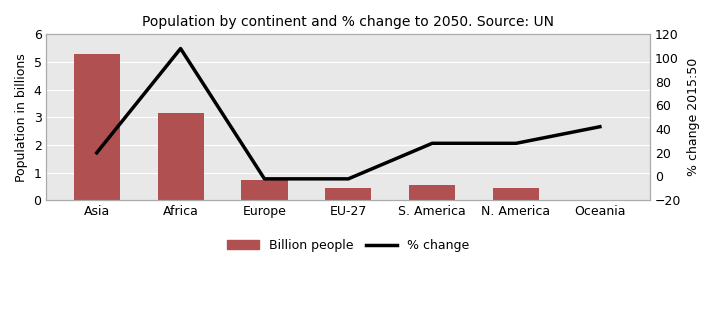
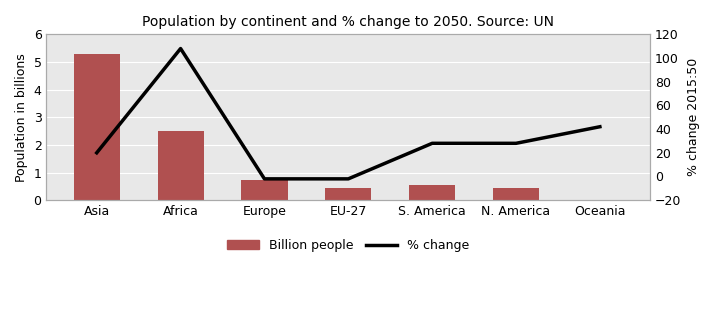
Billion people/Africa: 3.15 -> 2.50
